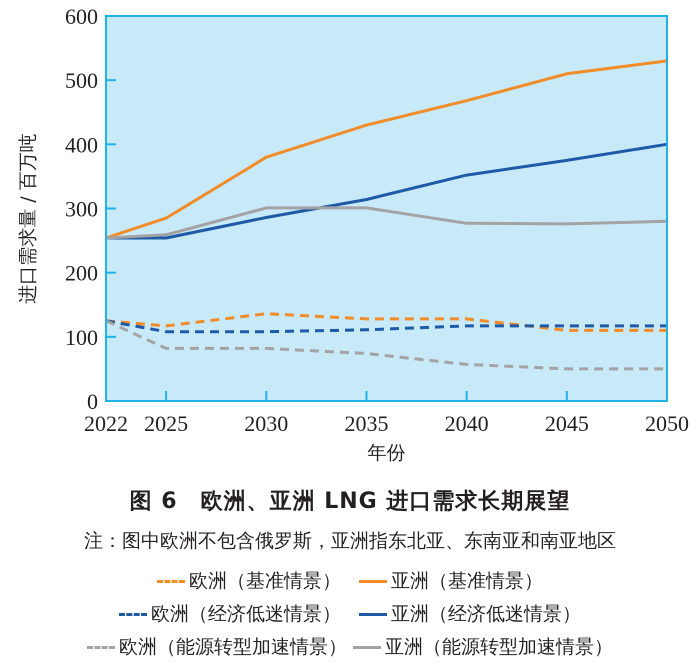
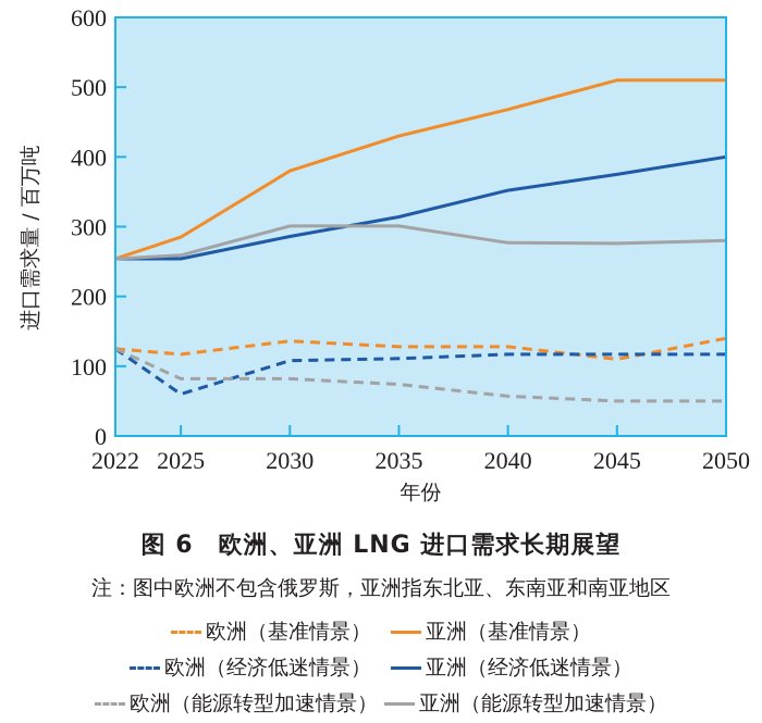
欧洲（经济低迷情景）/2025: 110 -> 60
欧洲（基准情景）/2050: 110 -> 140
亚洲（基准情景）/2050: 530 -> 510
